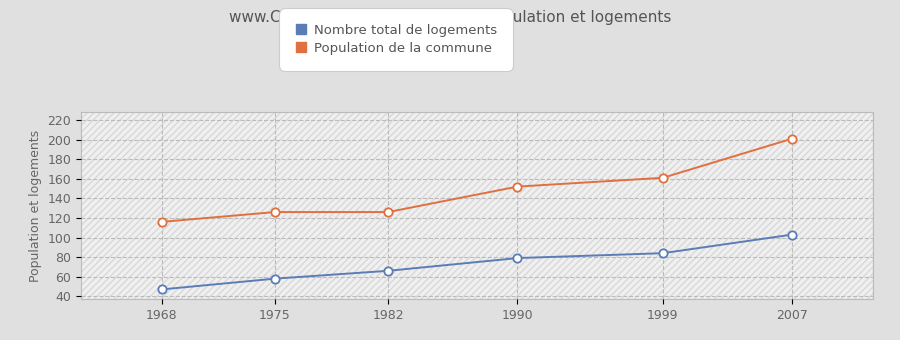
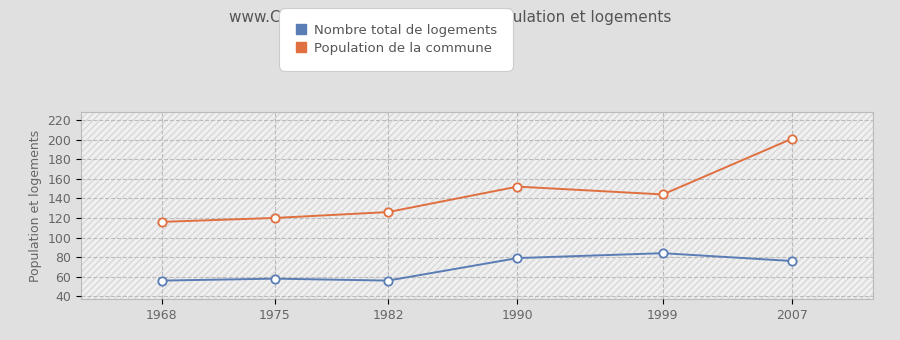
Nombre total de logements/1968: 47 -> 56
Population de la commune/1975: 126 -> 120
Nombre total de logements/1982: 66 -> 56
Population de la commune/1999: 161 -> 144
Nombre total de logements/2007: 103 -> 76
